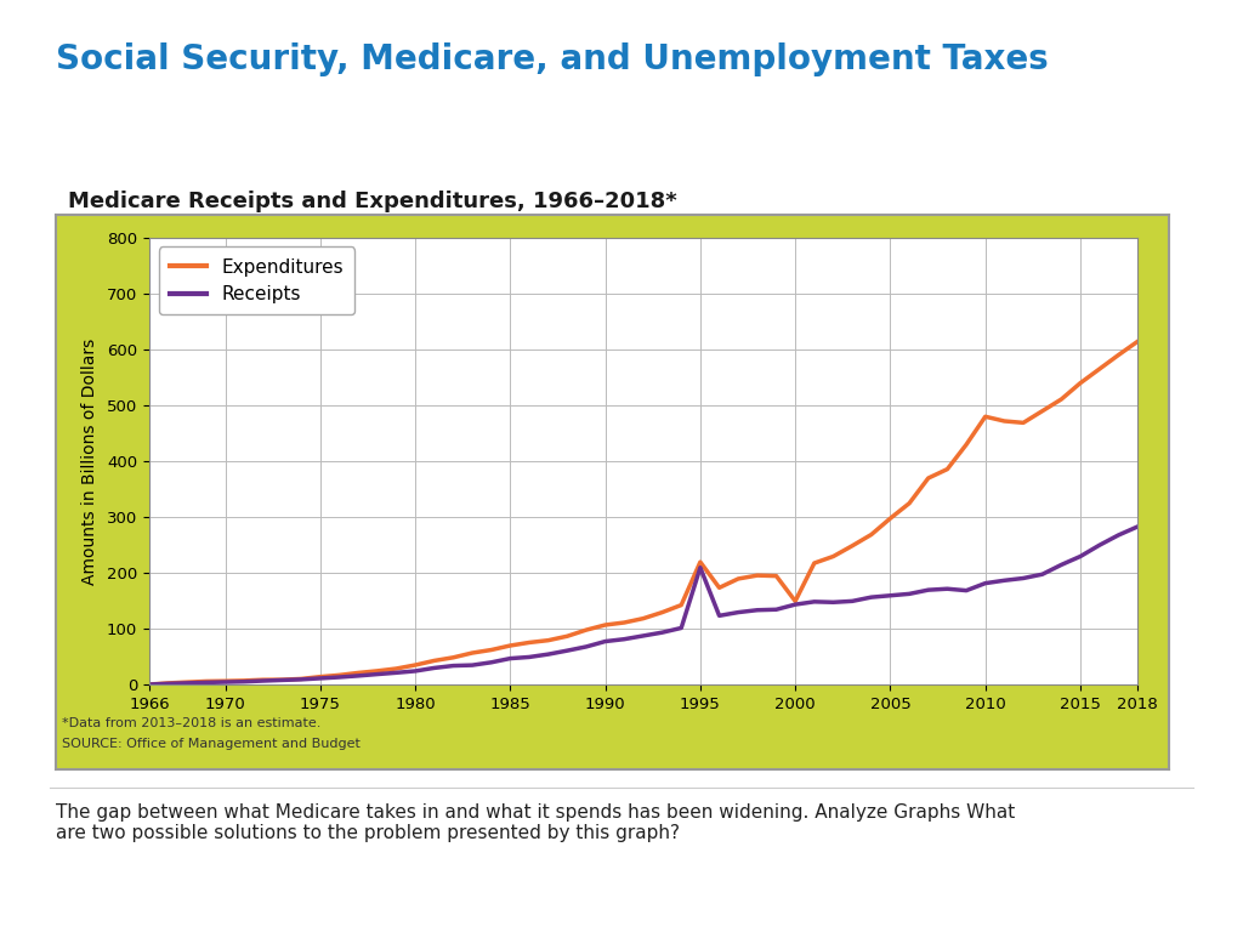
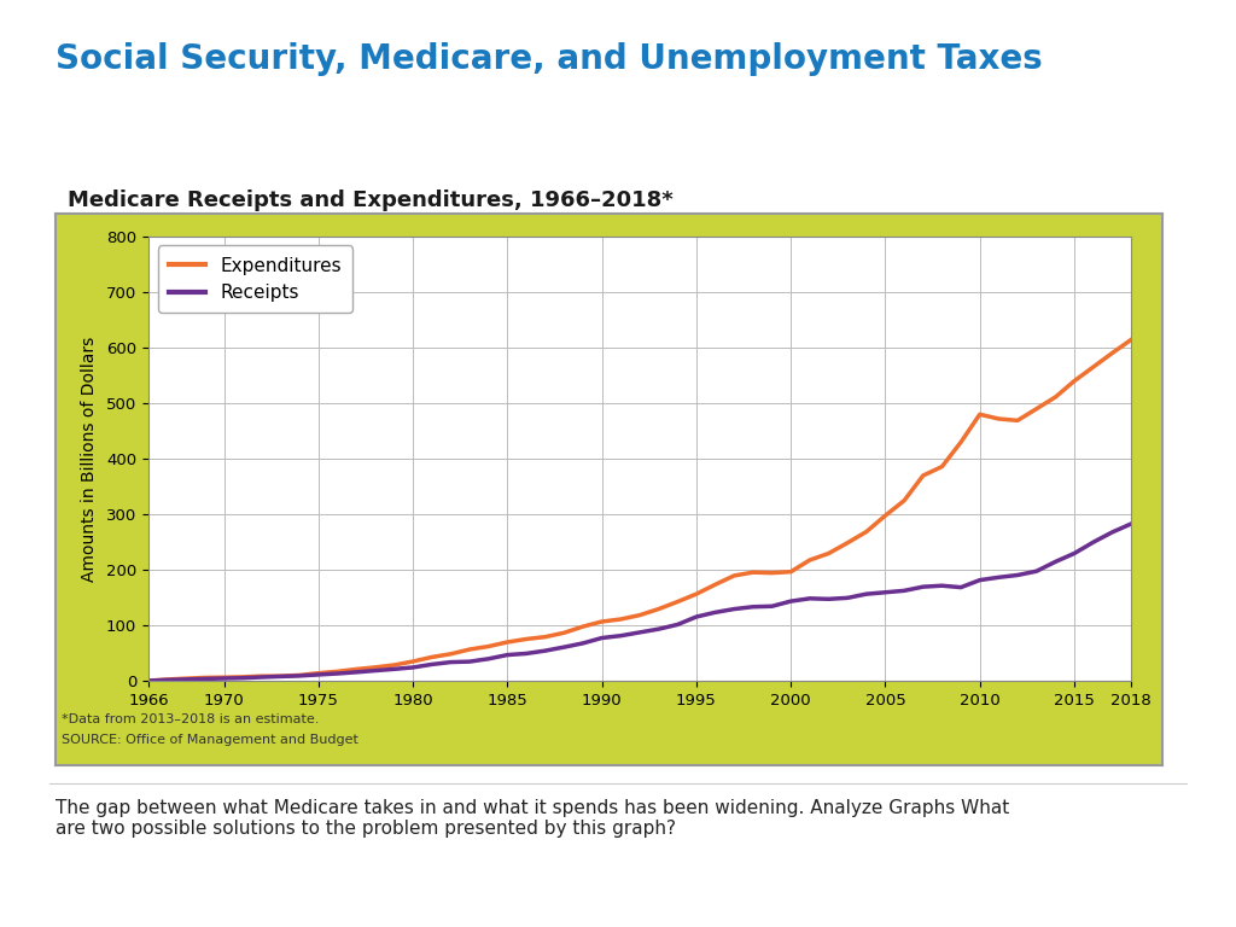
Expenditures/1995: 220 -> 157
Receipts/1995: 210 -> 116
Expenditures/2000: 150 -> 197
